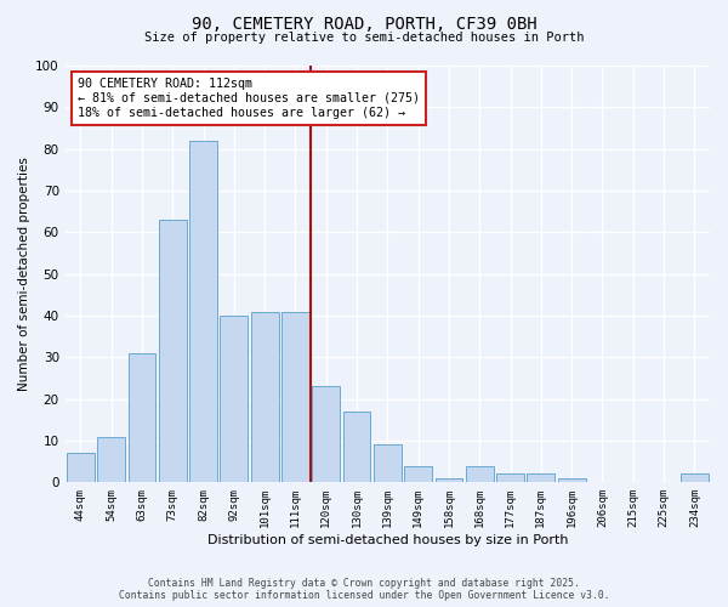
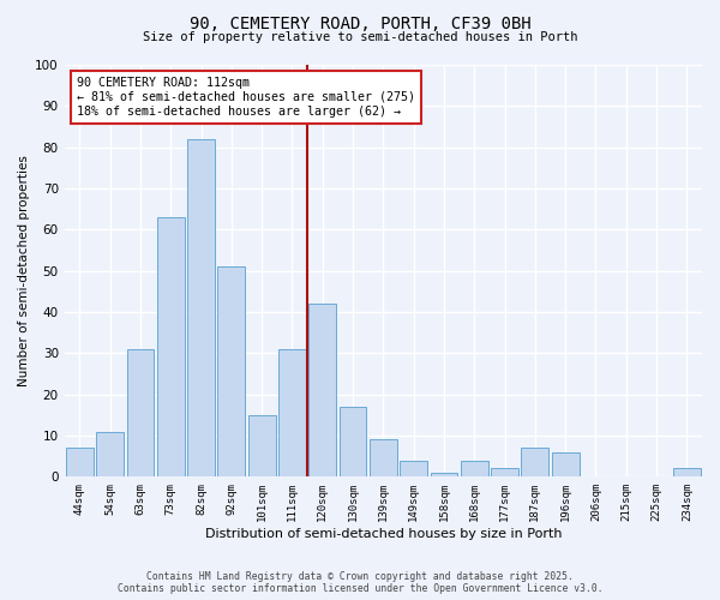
92sqm: 40 -> 51
101sqm: 41 -> 15
111sqm: 41 -> 31
120sqm: 23 -> 42
187sqm: 2 -> 7
196sqm: 1 -> 6
